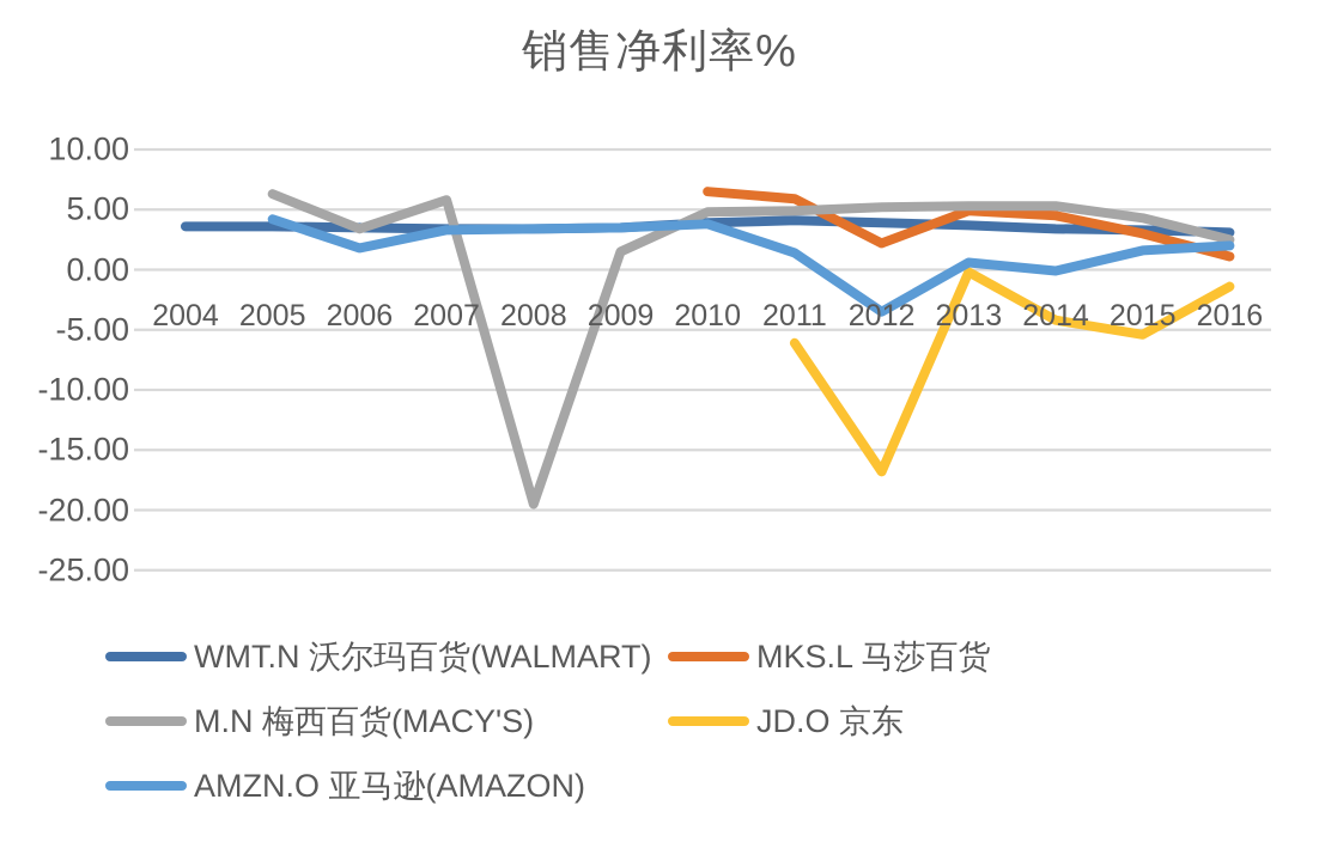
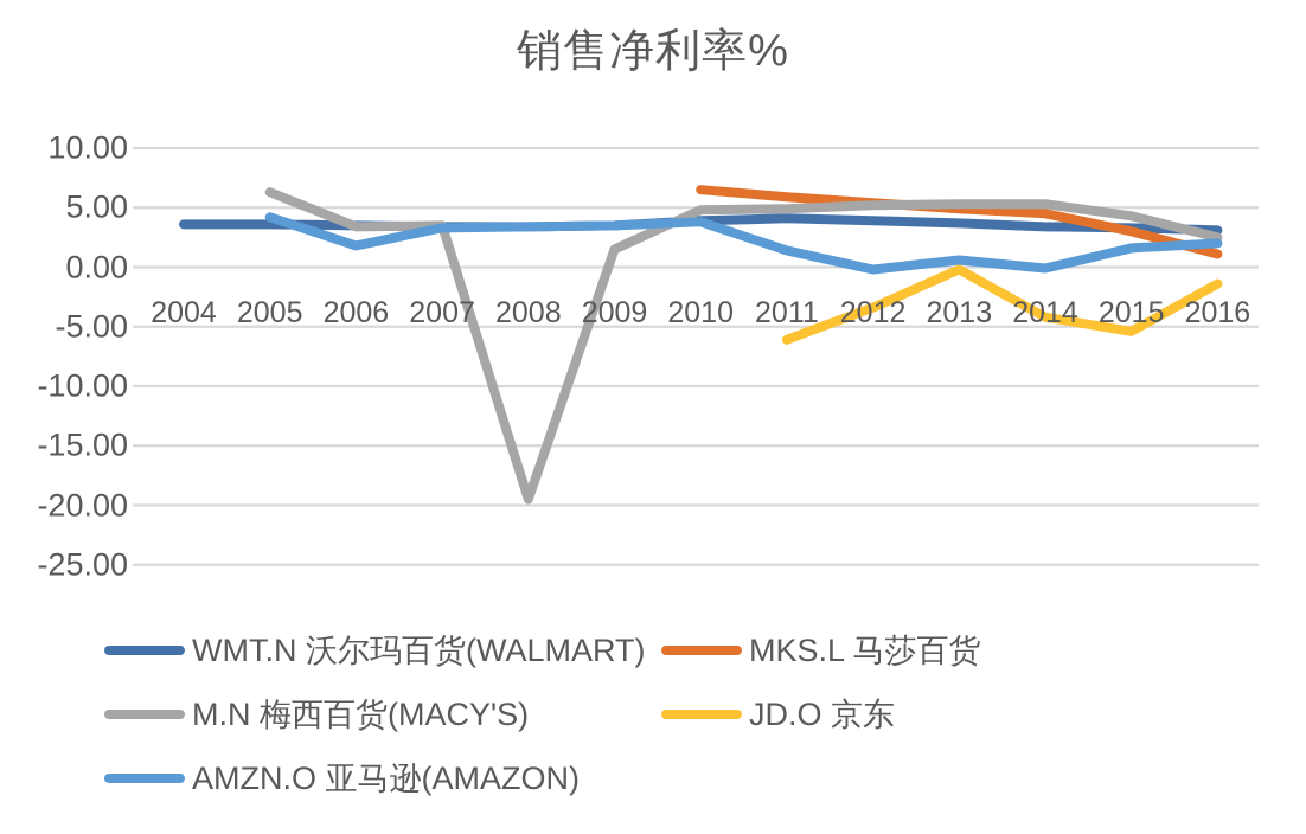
M.N 梅西百货(MACY'S)/2007: 5.8 -> 3.5
MKS.L 马莎百货/2012: 2.2 -> 5.4
JD.O 京东/2012: -16.8 -> -3.4
AMZN.O 亚马逊(AMAZON)/2012: -3.5 -> -0.2
